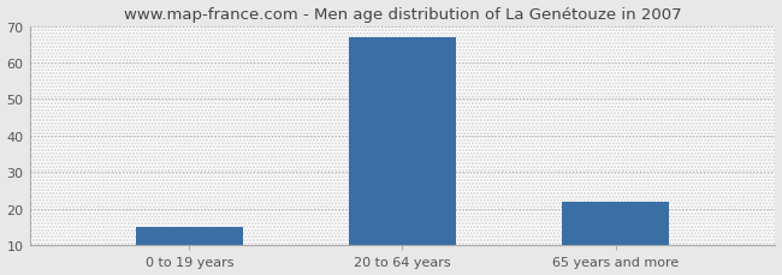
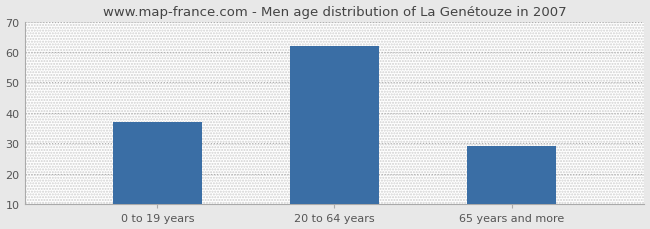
0 to 19 years: 15 -> 37
20 to 64 years: 67 -> 62
65 years and more: 22 -> 29
